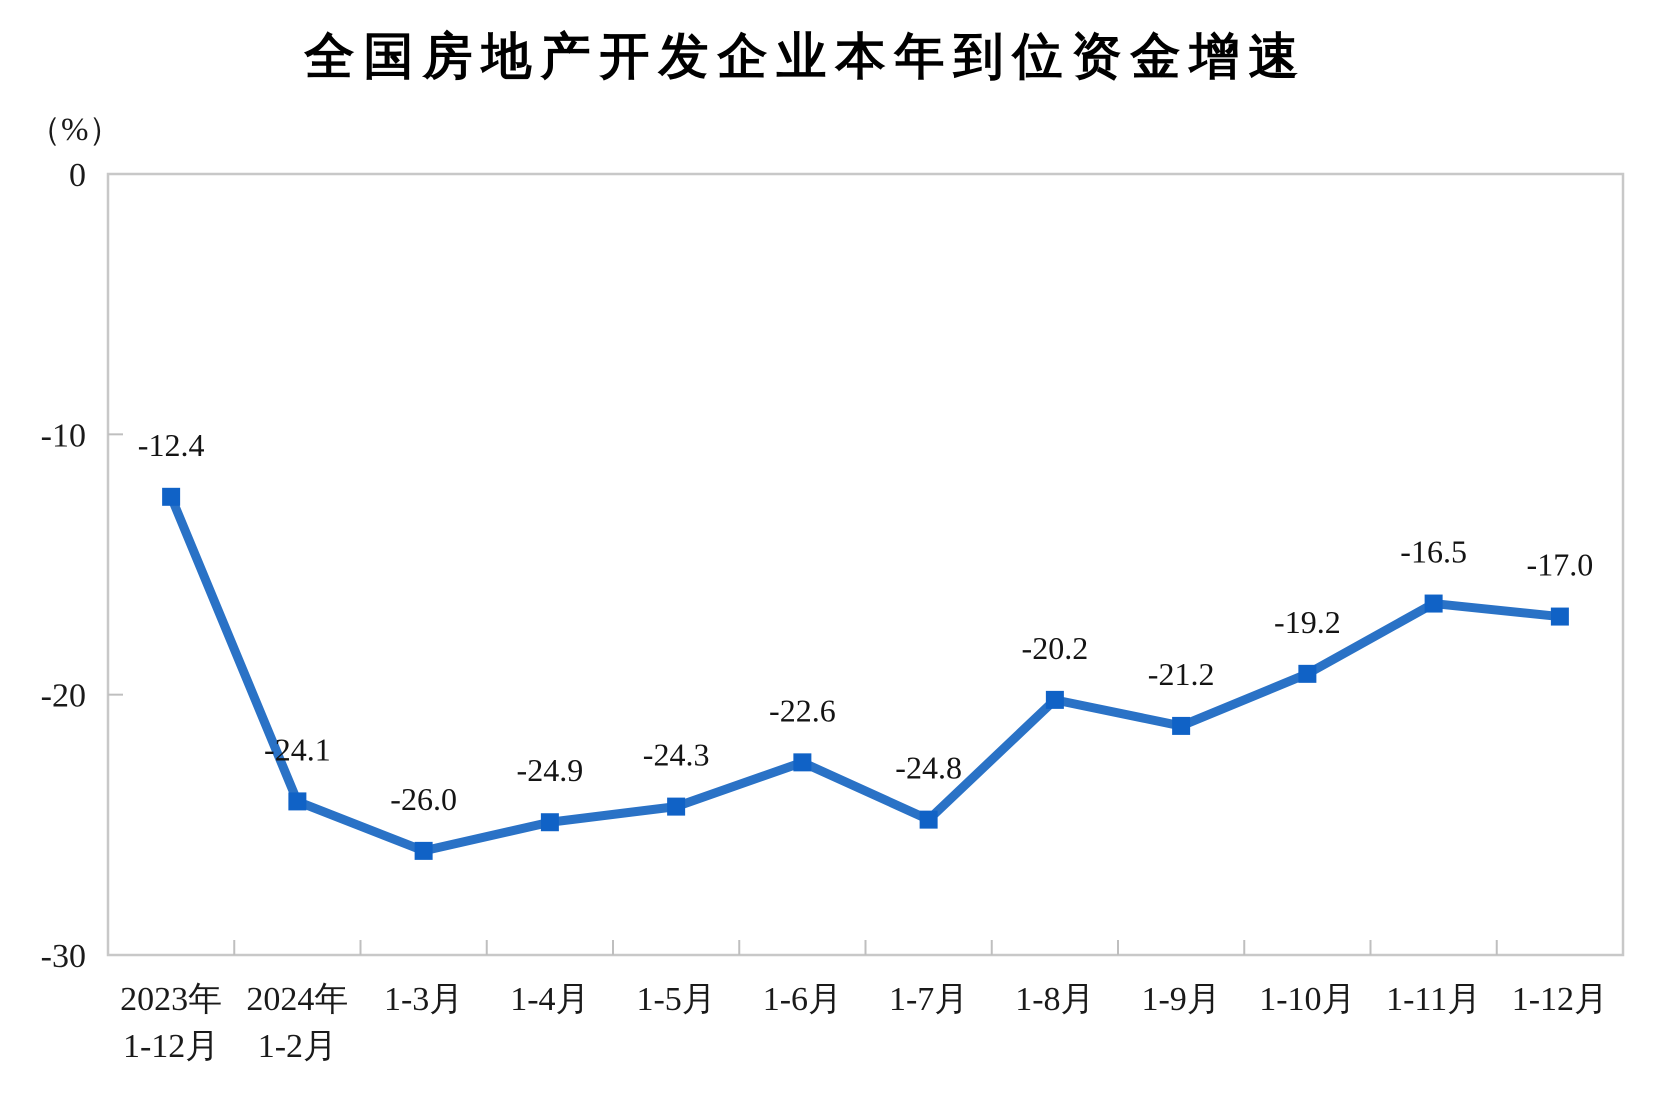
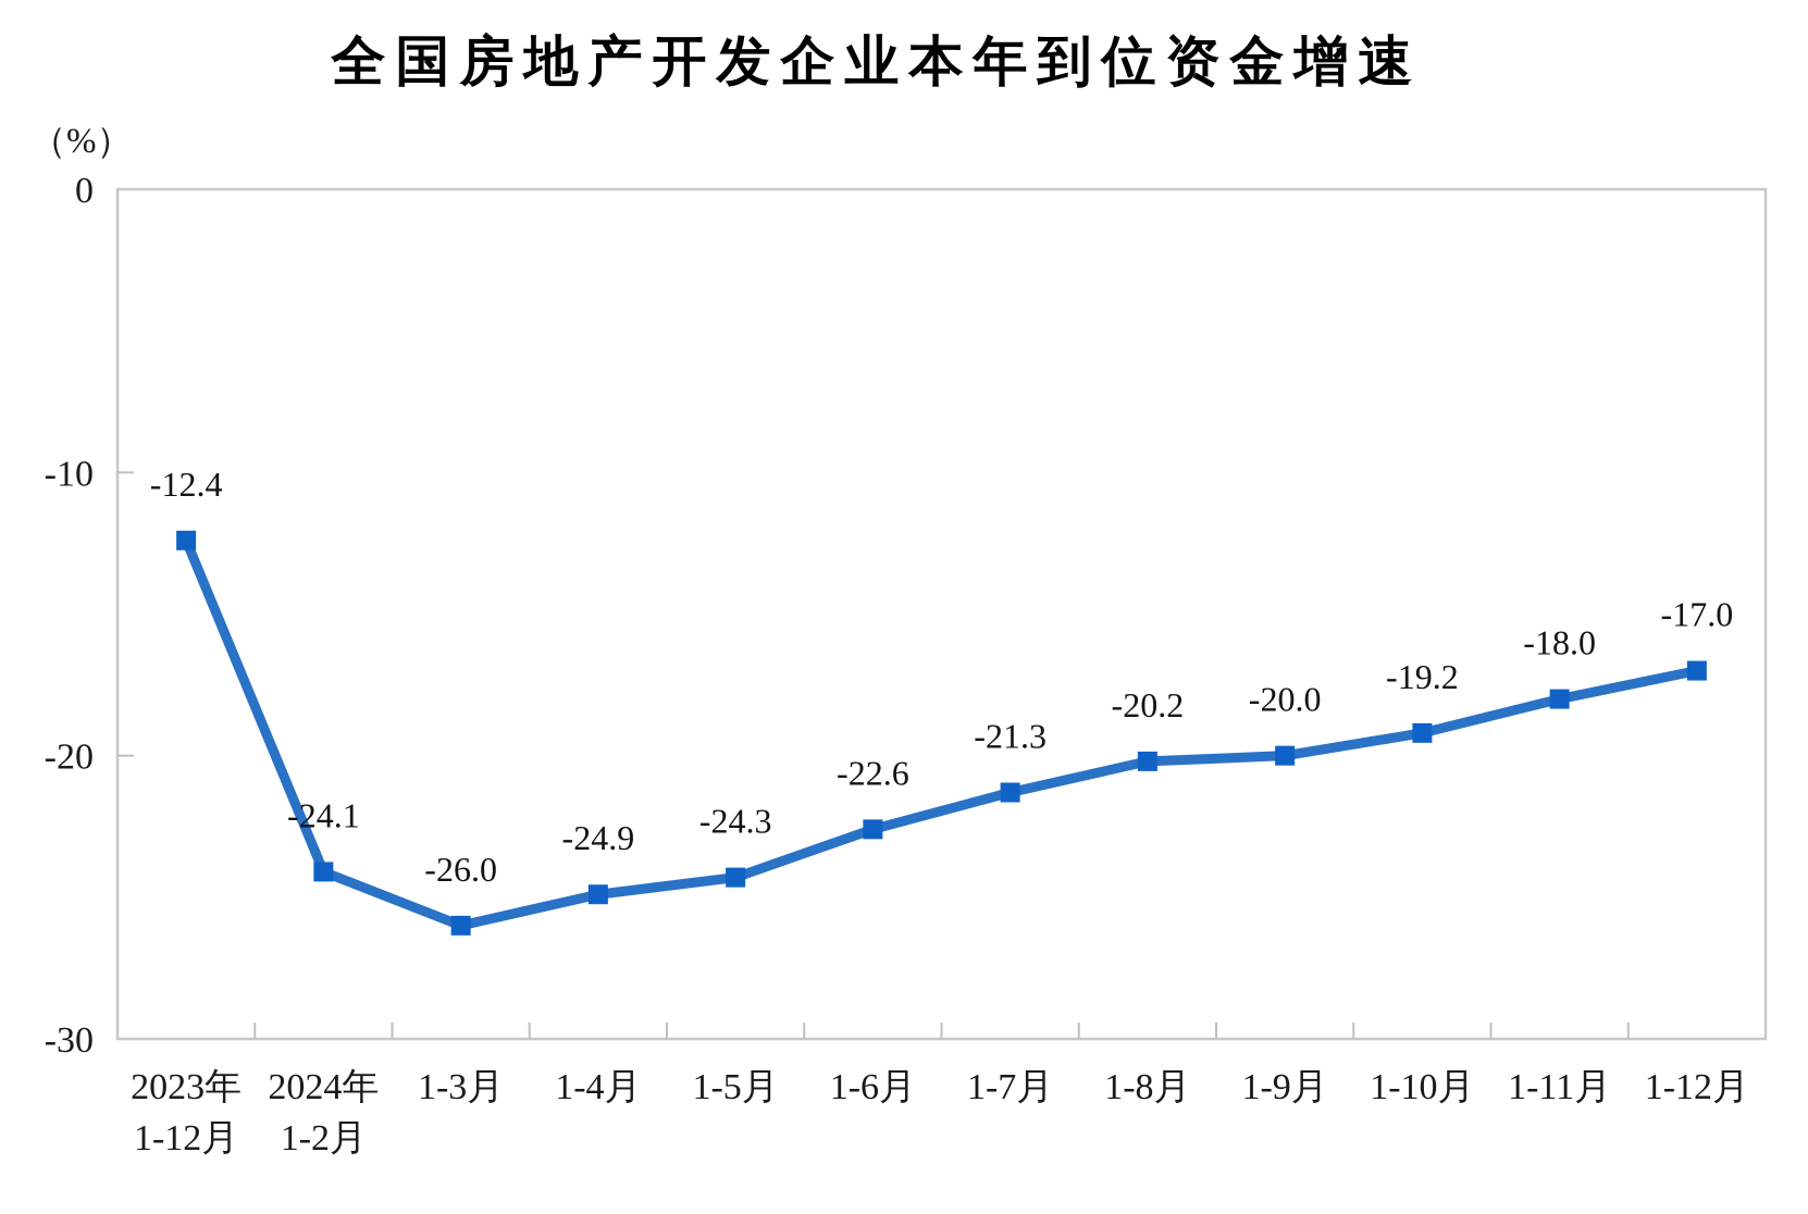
1-7月: -24.8 -> -21.3
1-9月: -21.2 -> -20.0
1-11月: -16.5 -> -18.0
